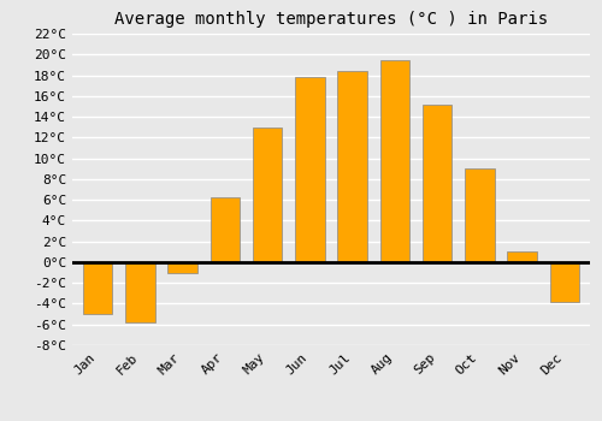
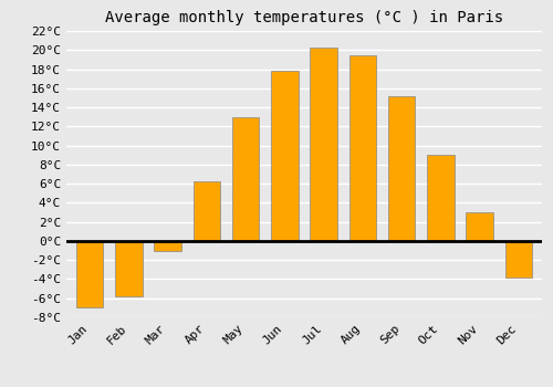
Jan: -5.0°C -> -7.0°C
Jul: 18.4°C -> 20.3°C
Nov: 1.0°C -> 3.0°C
